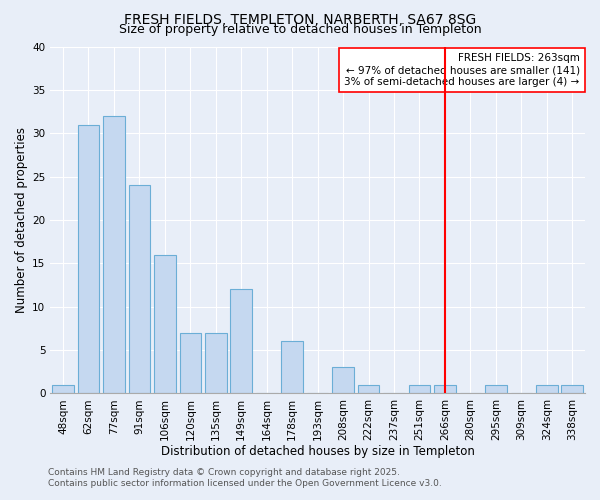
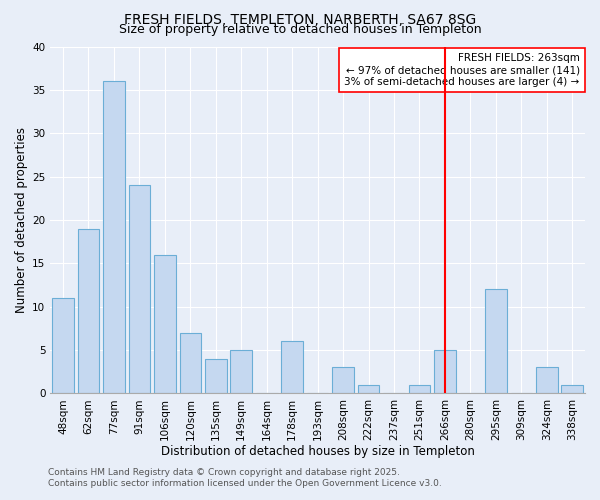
48sqm: 1 -> 11
62sqm: 31 -> 19
77sqm: 32 -> 36
135sqm: 7 -> 4
149sqm: 12 -> 5
266sqm: 1 -> 5
295sqm: 1 -> 12
324sqm: 1 -> 3
